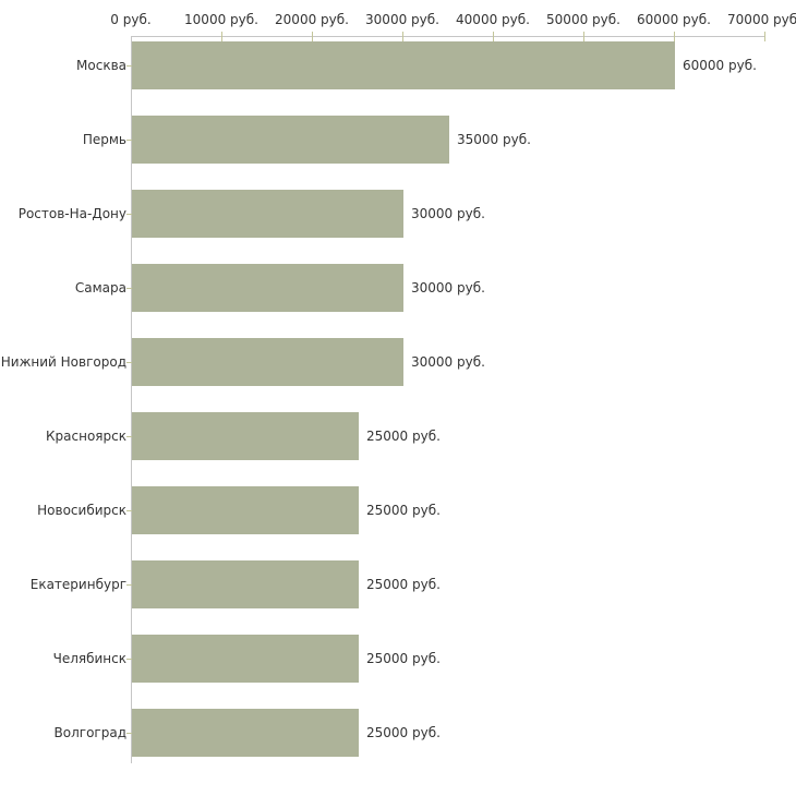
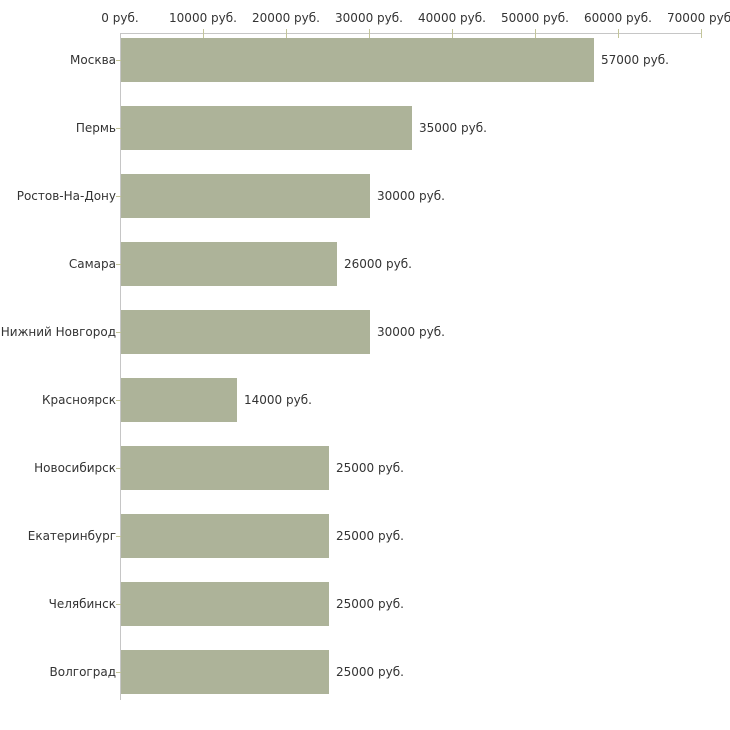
Москва: 60000 -> 57000
Самара: 30000 -> 26000
Красноярск: 25000 -> 14000
